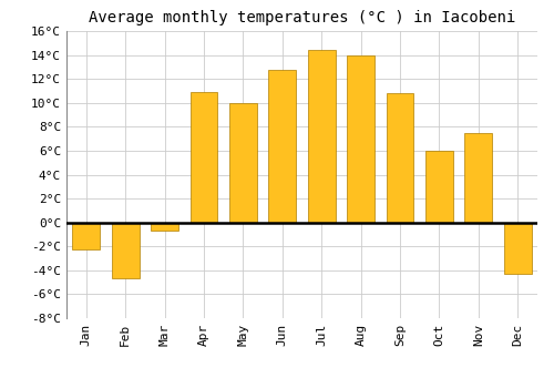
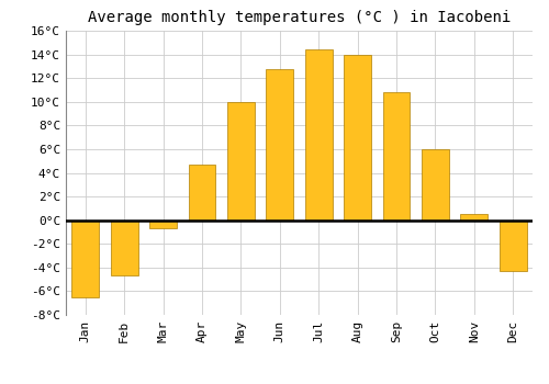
Jan: -2.3°C -> -6.5°C
Apr: 10.9°C -> 4.7°C
Nov: 7.5°C -> 0.5°C
